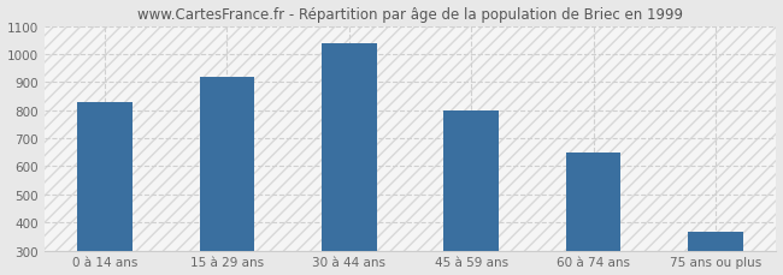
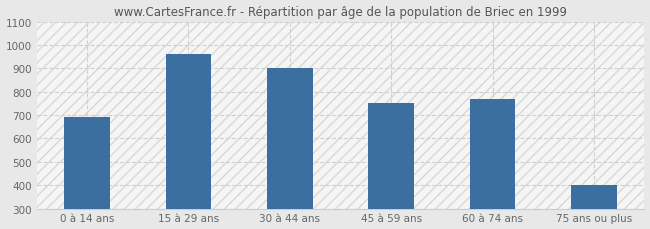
0 à 14 ans: 830 -> 690
15 à 29 ans: 920 -> 960
30 à 44 ans: 1040 -> 900
45 à 59 ans: 800 -> 750
60 à 74 ans: 648 -> 770
75 ans ou plus: 368 -> 400
